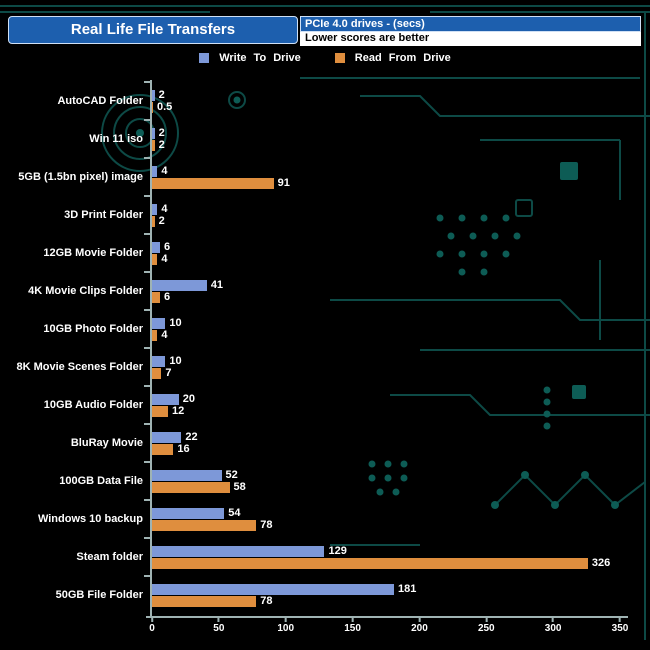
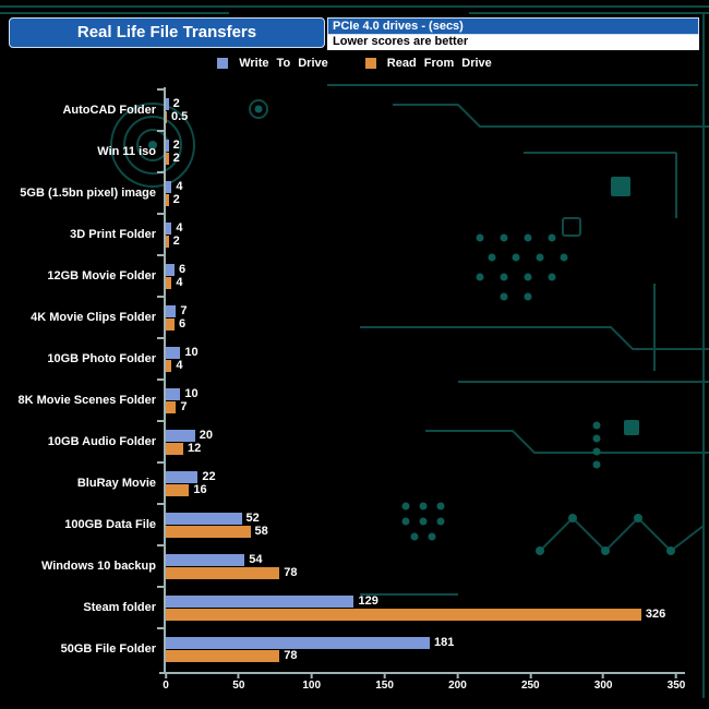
Read From Drive/5GB (1.5bn pixel) image: 91 -> 2
Write To Drive/4K Movie Clips Folder: 41 -> 7
